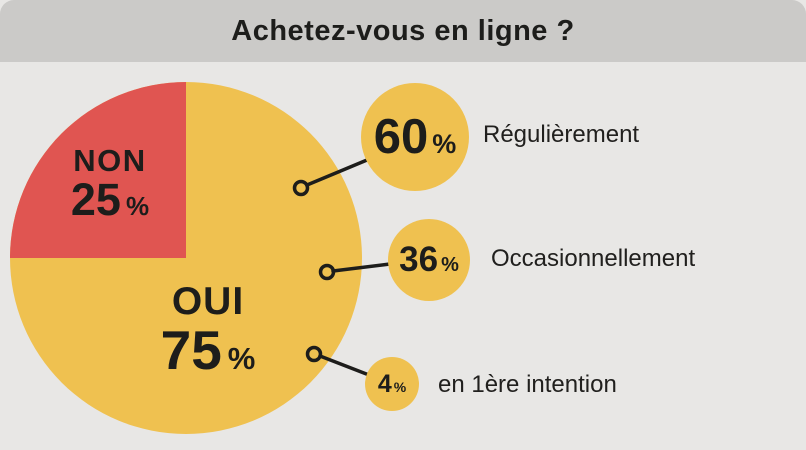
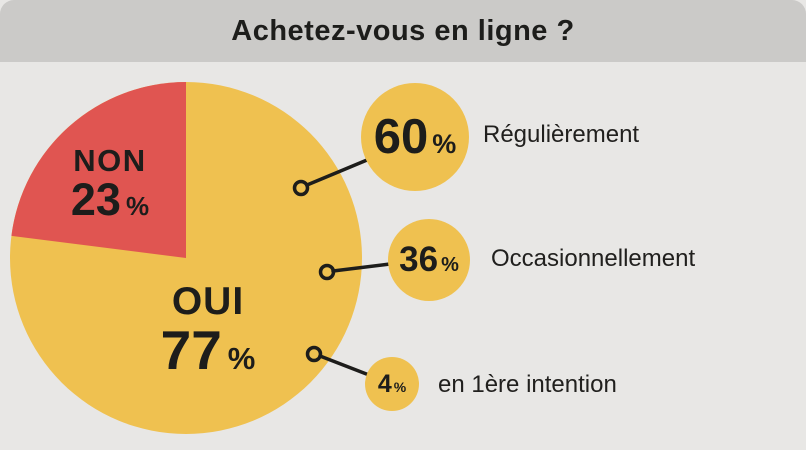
OUI: 75 -> 77
NON: 25 -> 23
